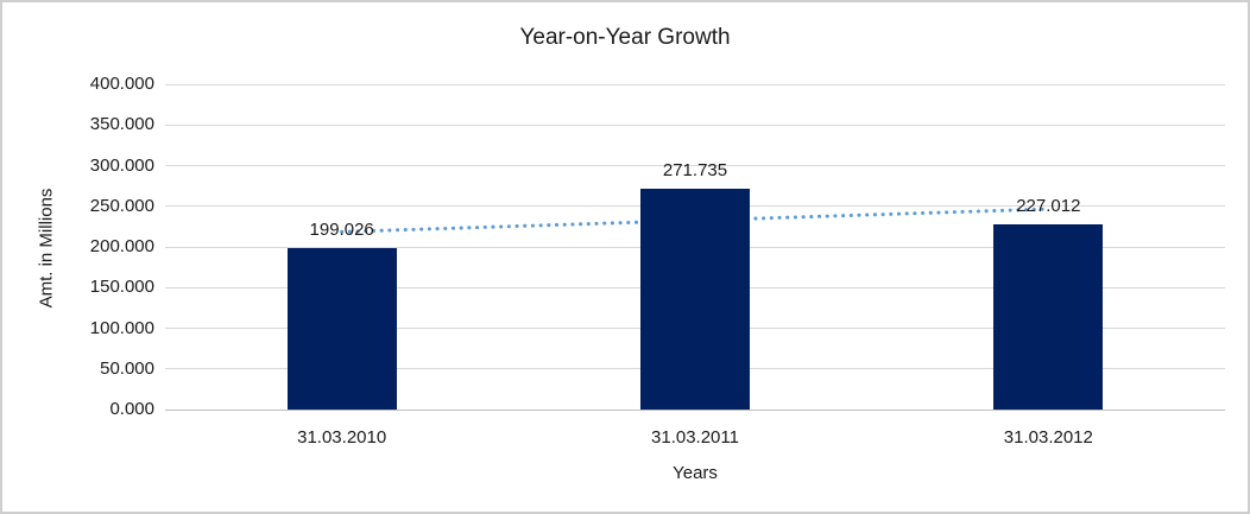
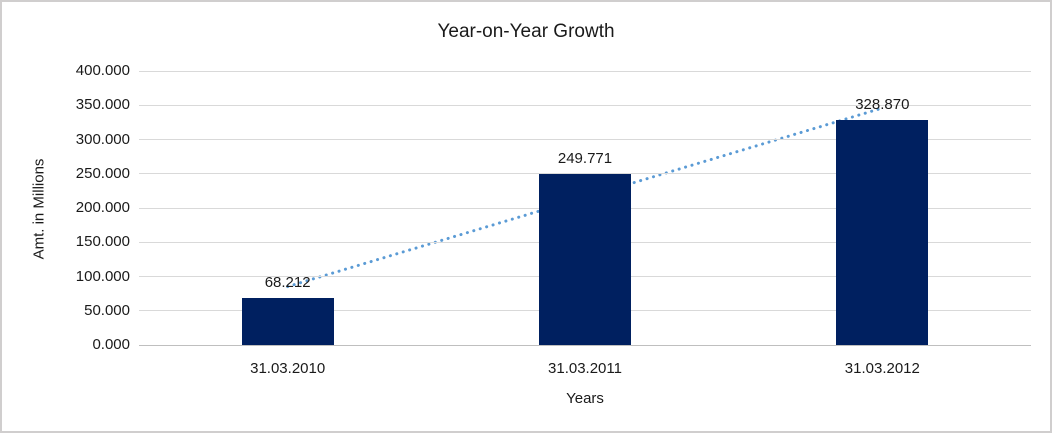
31.03.2010: 199.026 -> 68.212
31.03.2011: 271.735 -> 249.771
31.03.2012: 227.012 -> 328.870
